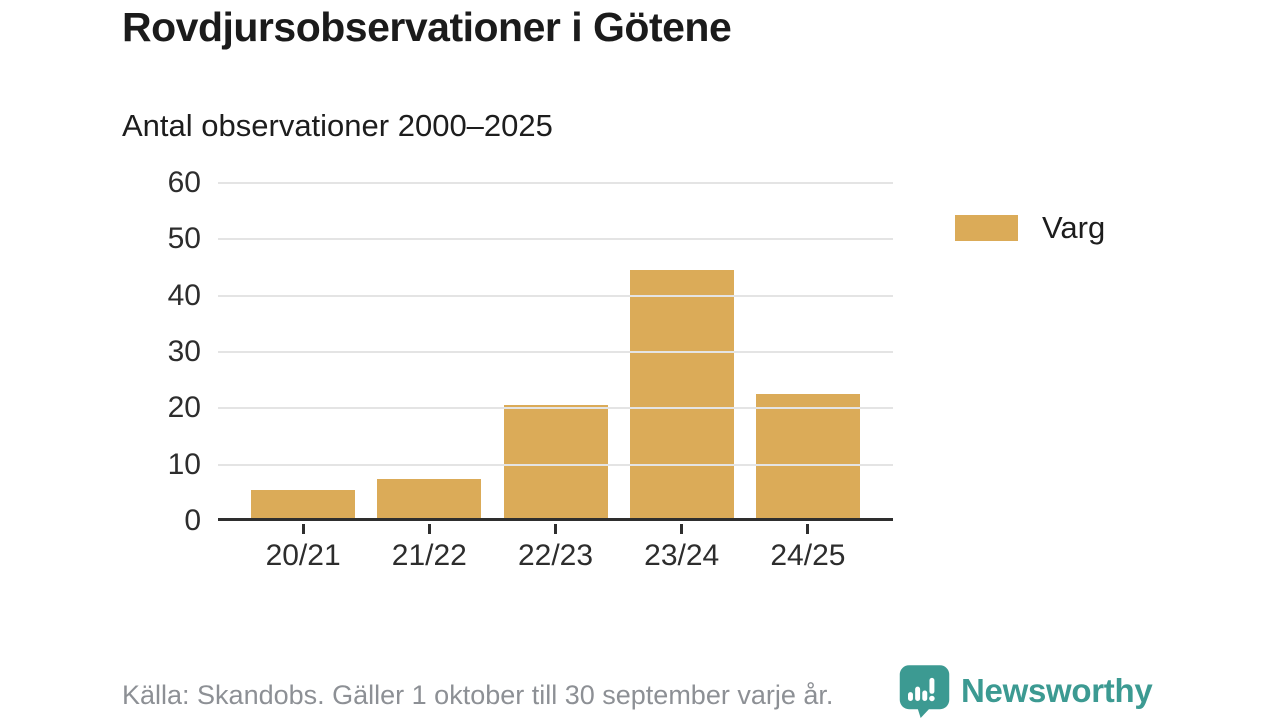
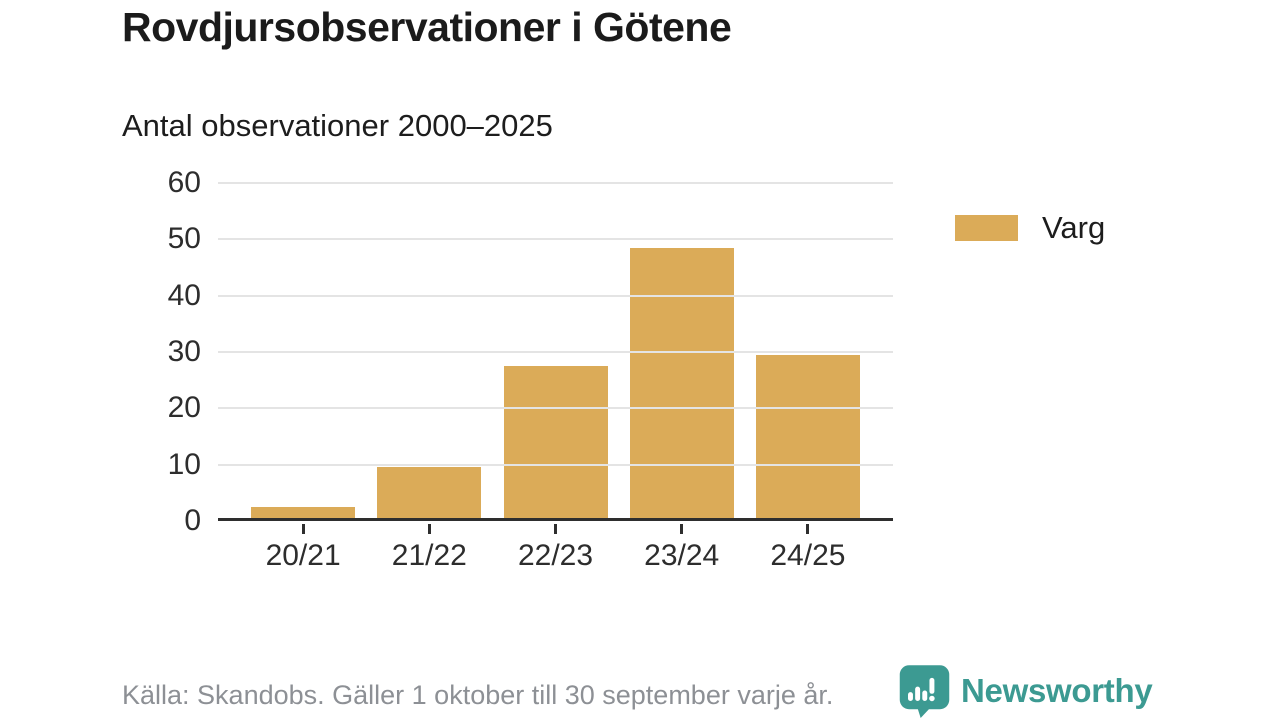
20/21: 5 -> 2
21/22: 7 -> 9
22/23: 20 -> 27
23/24: 44 -> 48
24/25: 22 -> 29
